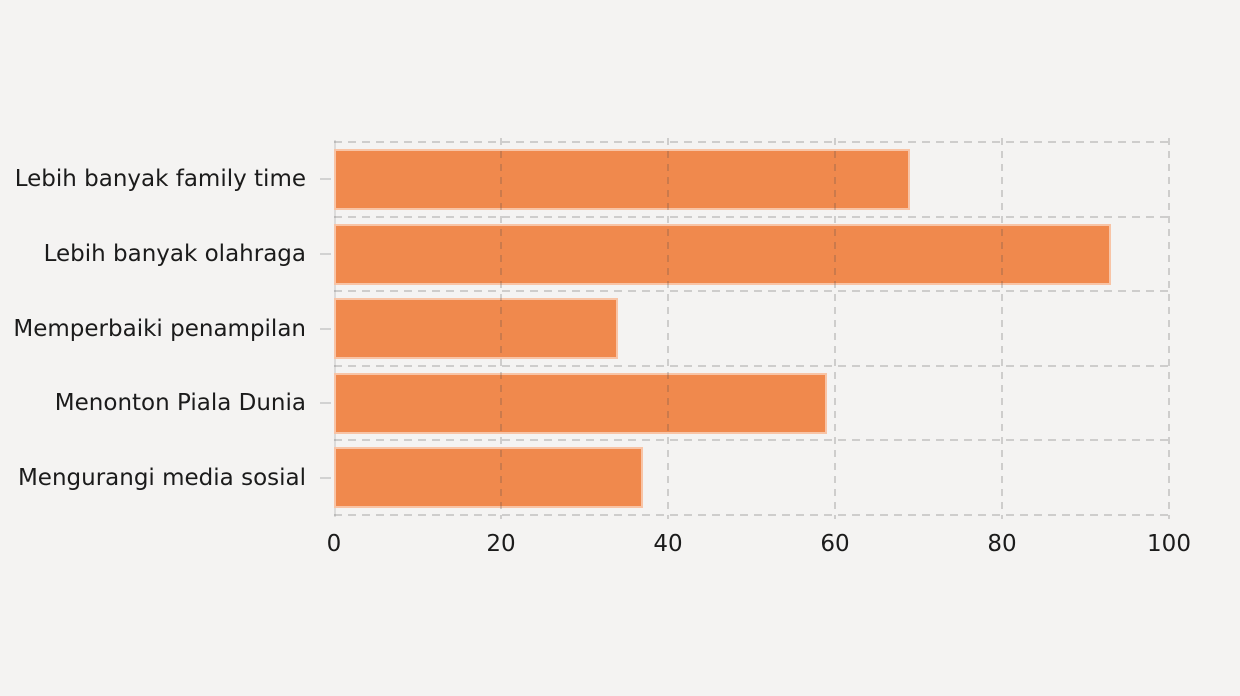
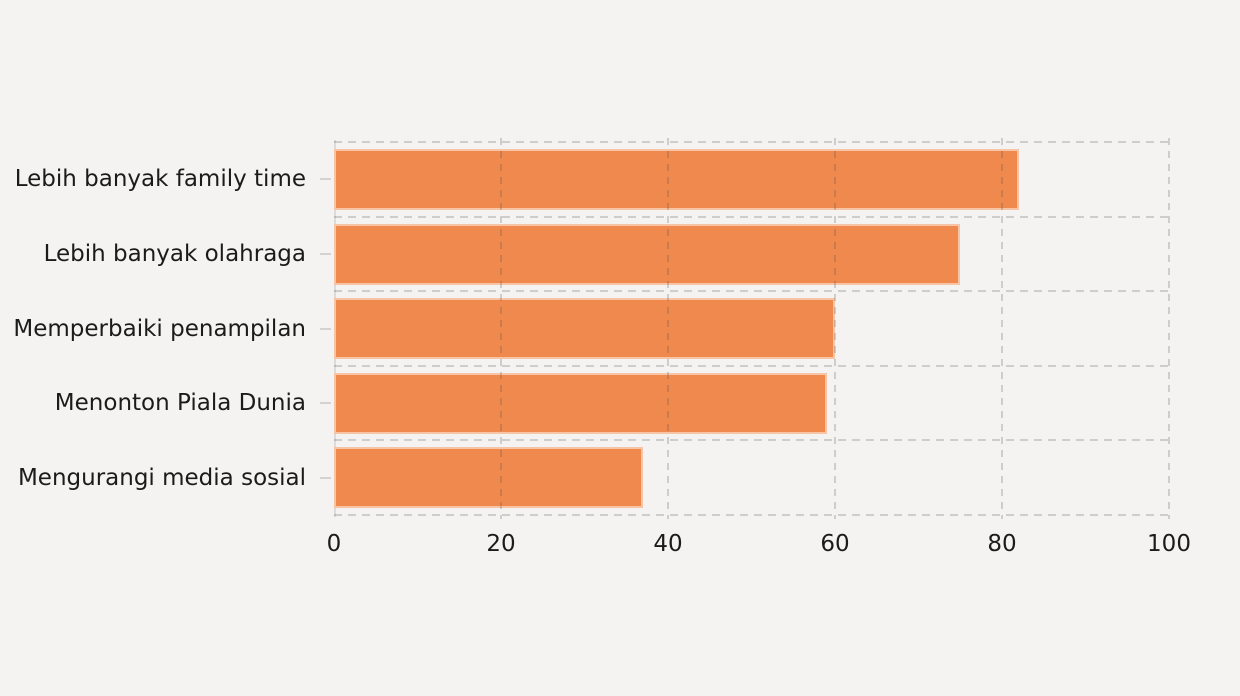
Lebih banyak family time: 69 -> 82
Lebih banyak olahraga: 93 -> 75
Memperbaiki penampilan: 34 -> 60
